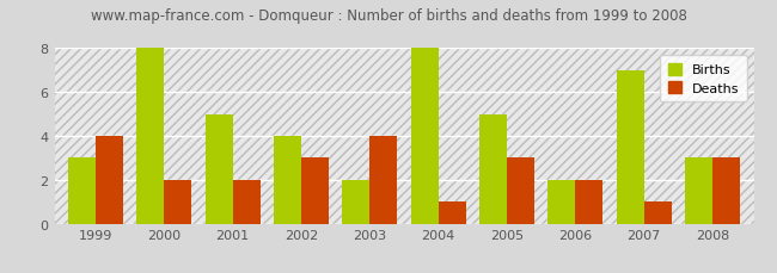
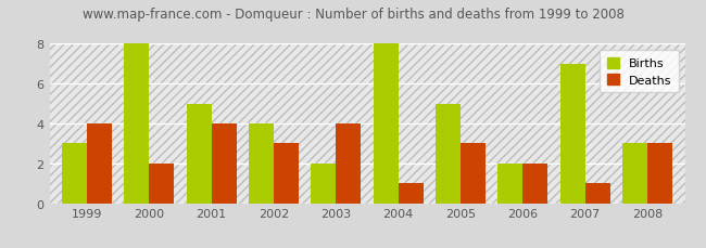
Deaths/2001: 2 -> 4
